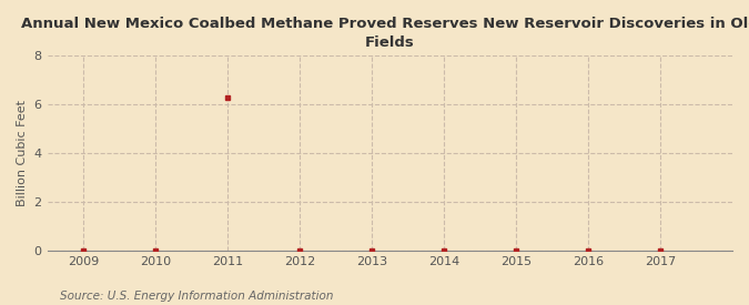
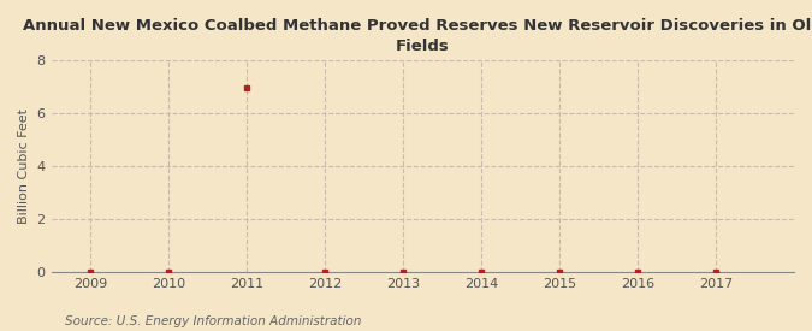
2011: 6.30 -> 6.97
